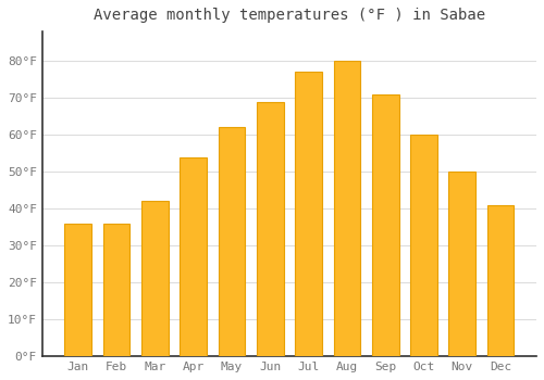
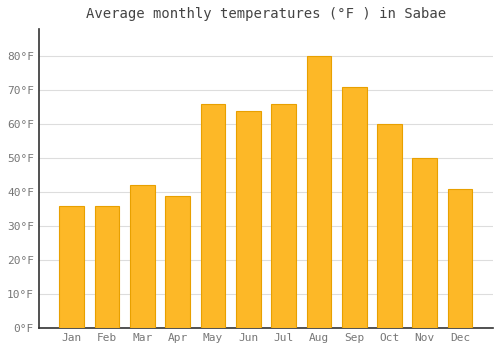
Apr: 54°F -> 39°F
May: 62°F -> 66°F
Jun: 69°F -> 64°F
Jul: 77°F -> 66°F
